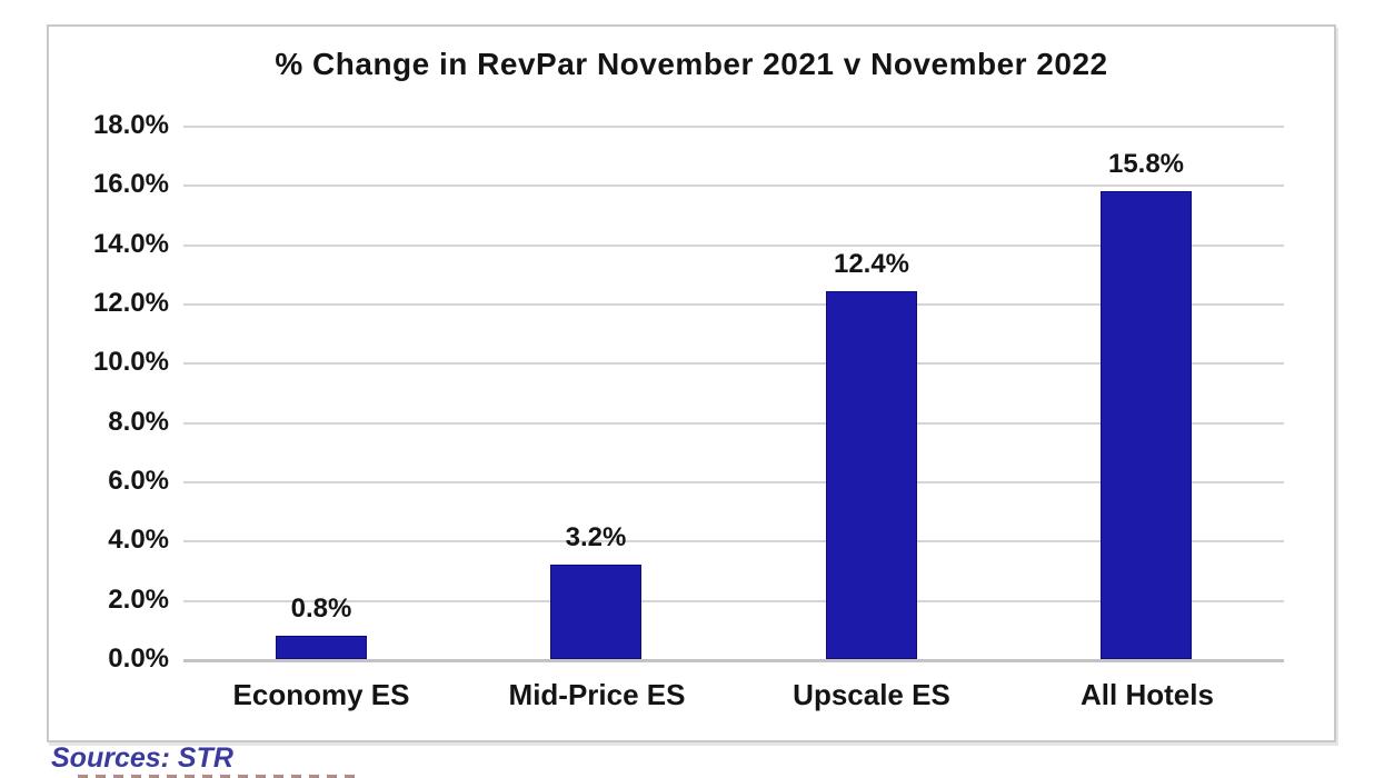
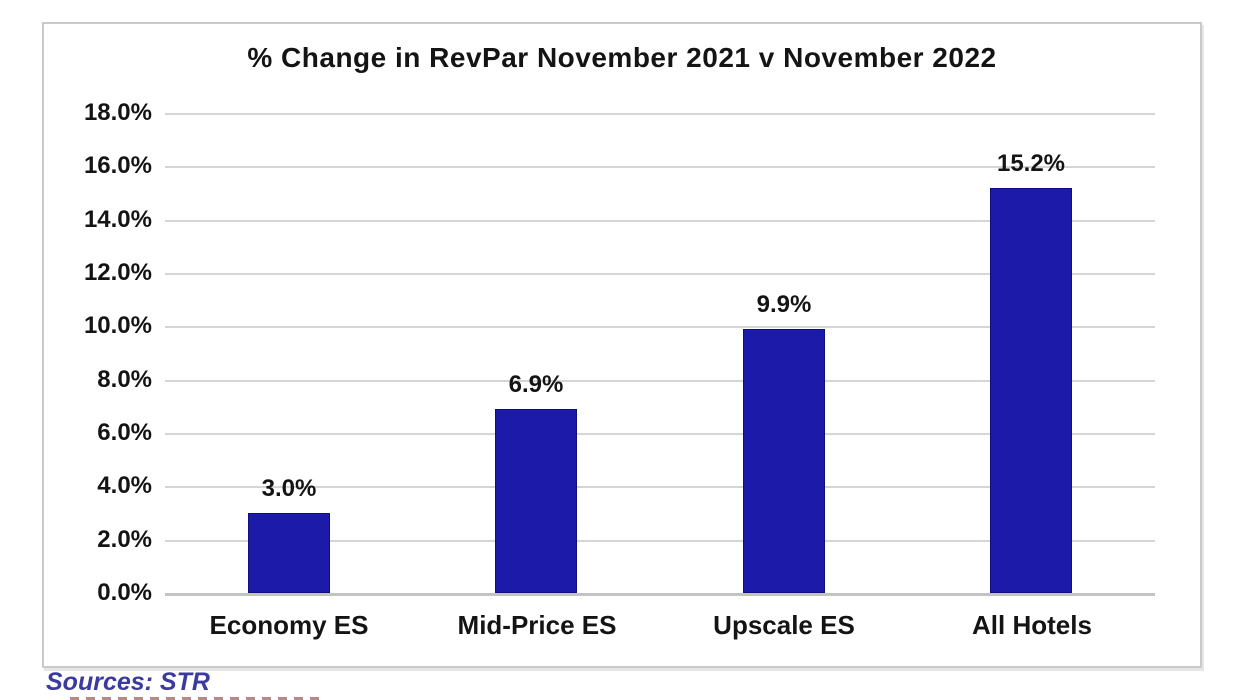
Economy ES: 0.8% -> 3.0%
Mid-Price ES: 3.2% -> 6.9%
Upscale ES: 12.4% -> 9.9%
All Hotels: 15.8% -> 15.2%
